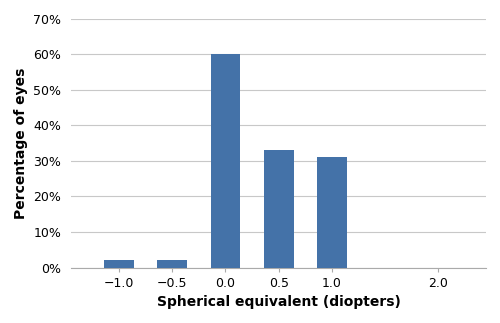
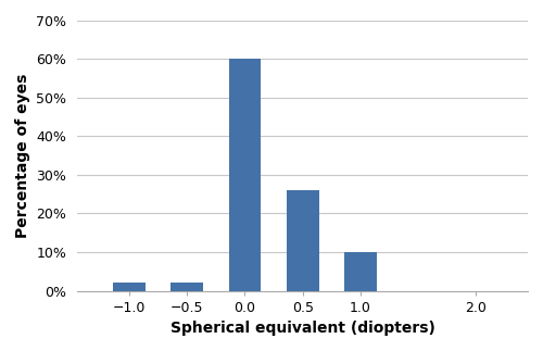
0.5: 33% -> 26%
1.0: 31% -> 10%
